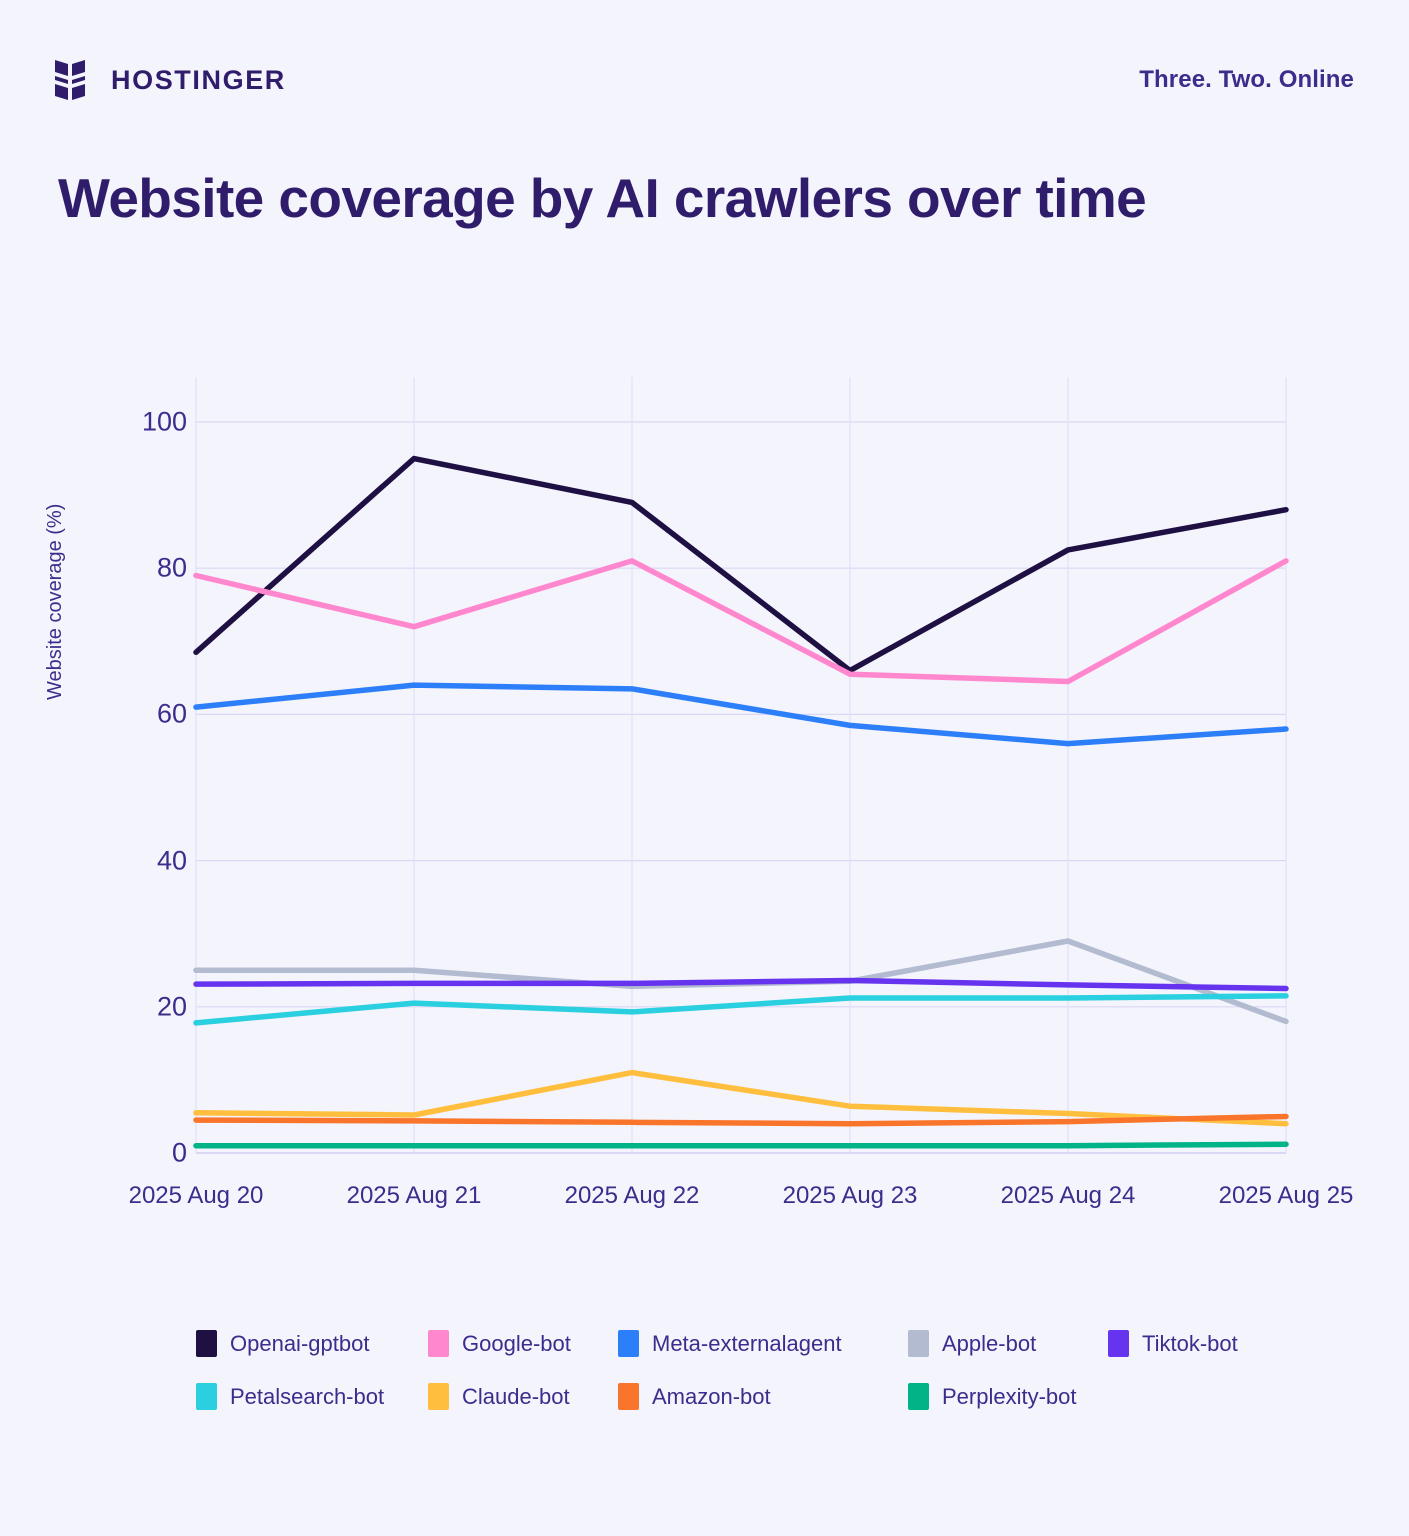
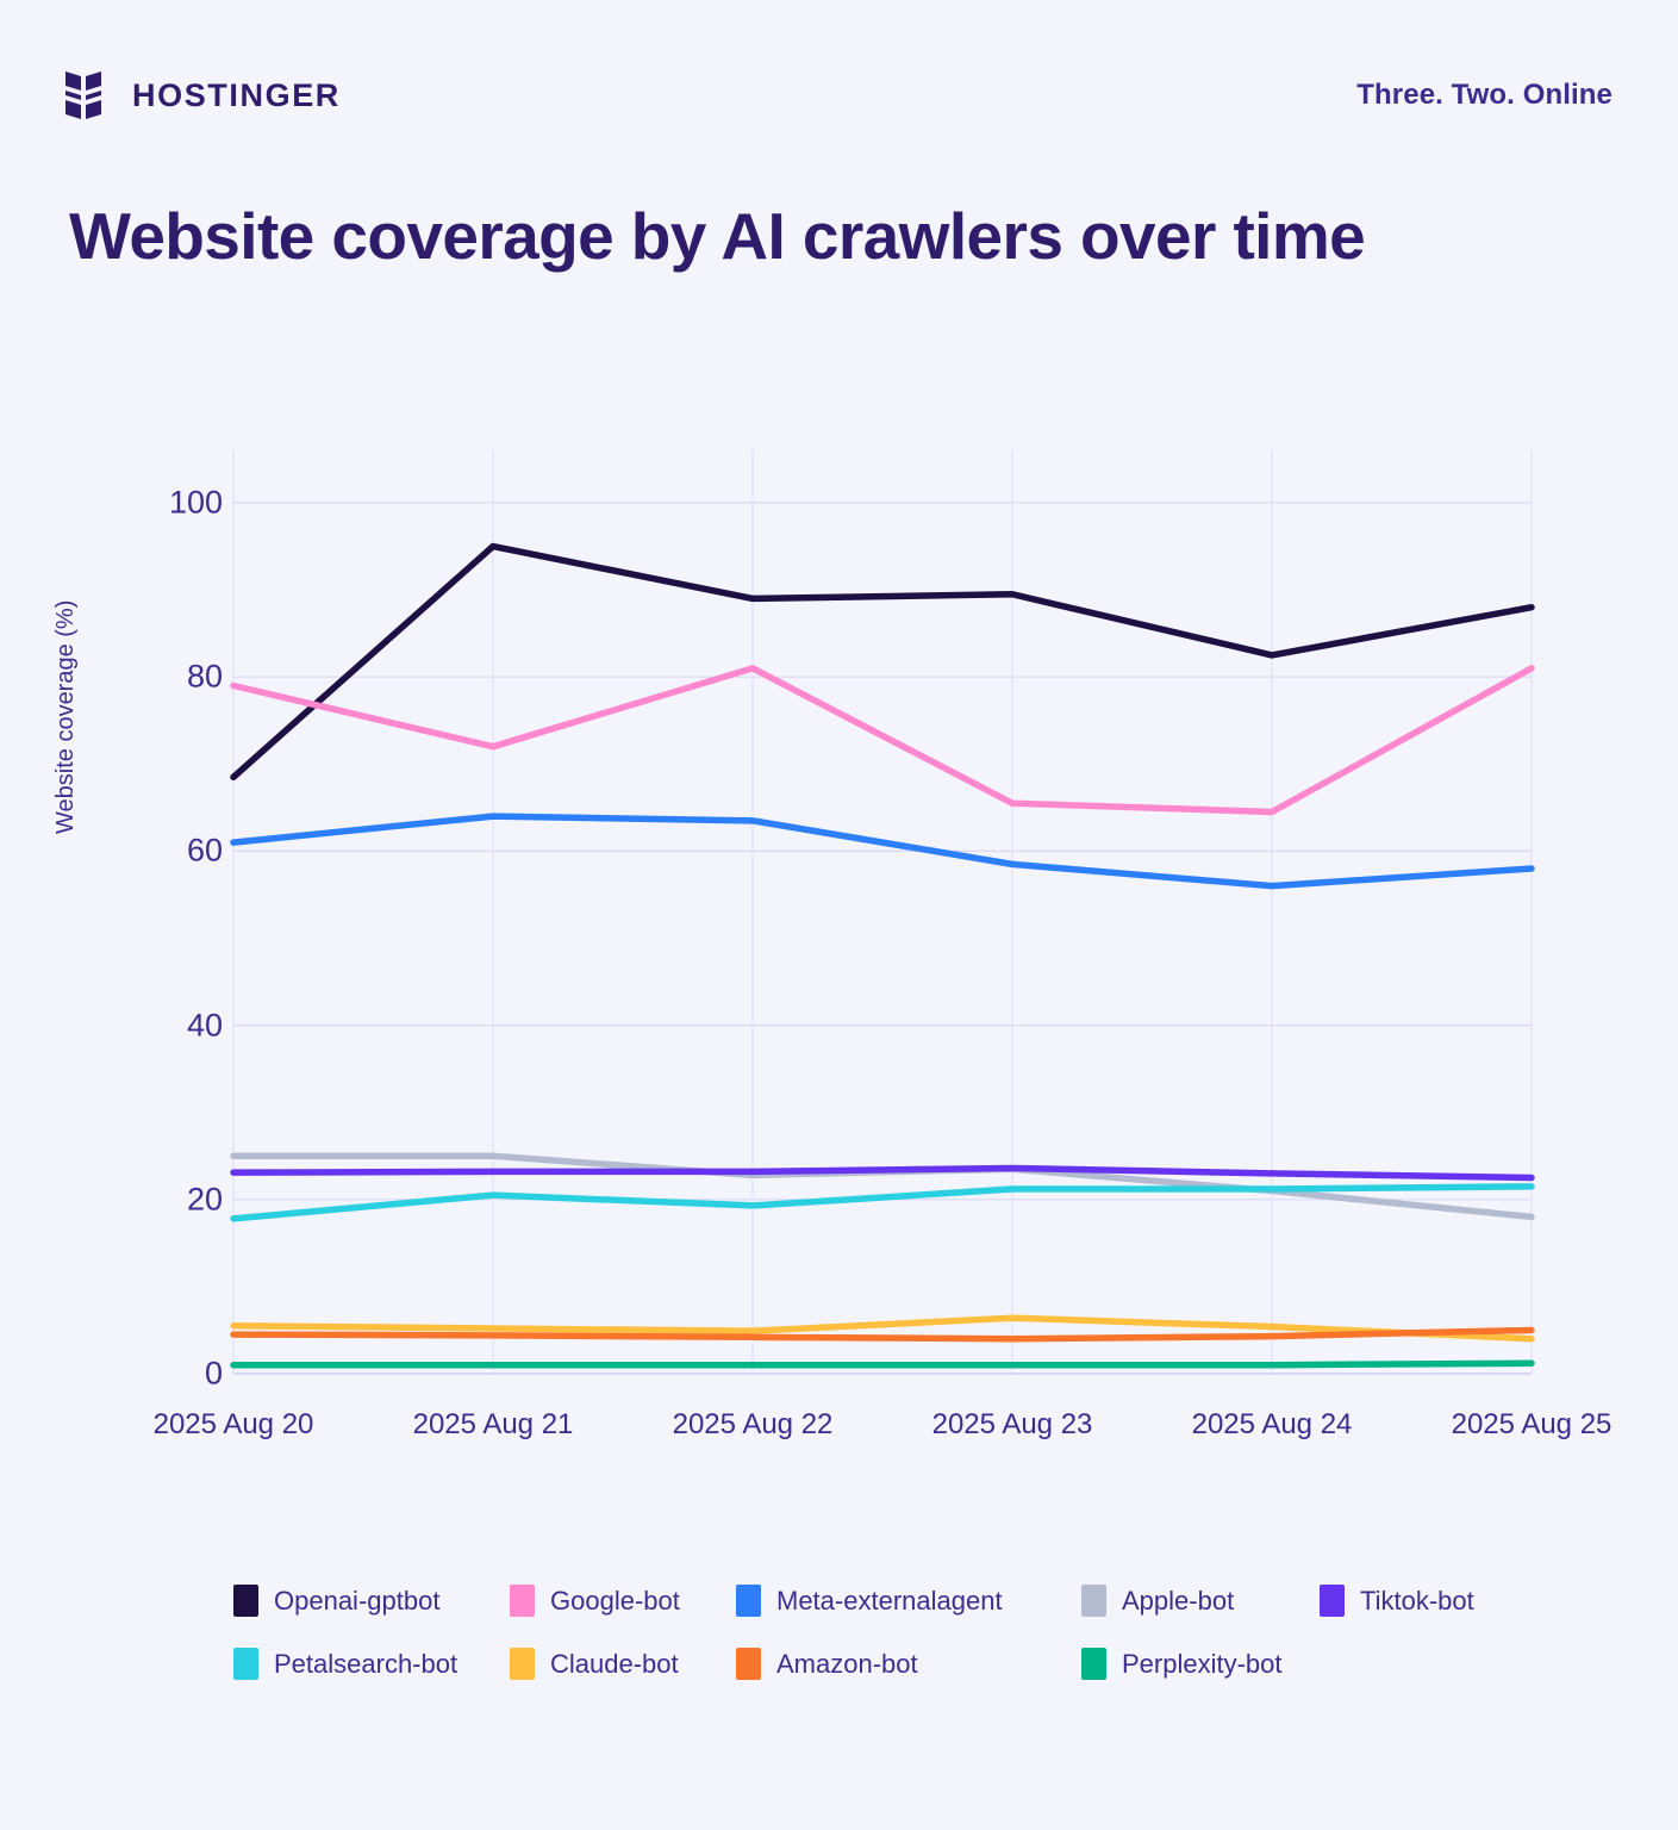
Claude-bot/2025 Aug 22: 11 -> 5
Openai-gptbot/2025 Aug 23: 66 -> 90
Apple-bot/2025 Aug 24: 29 -> 21
